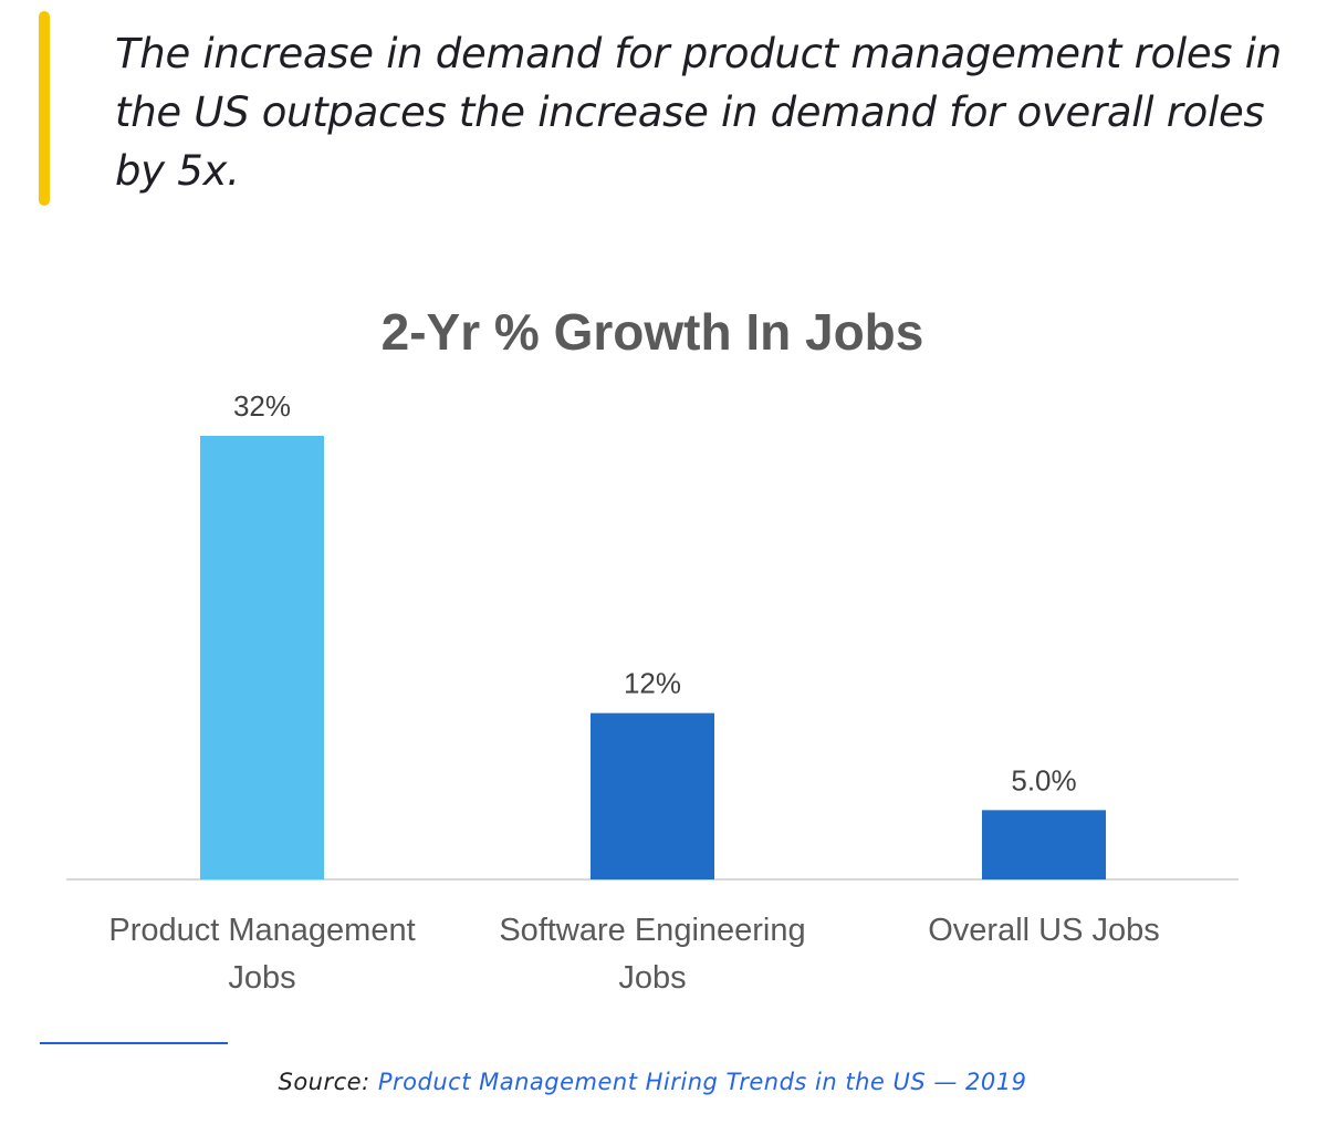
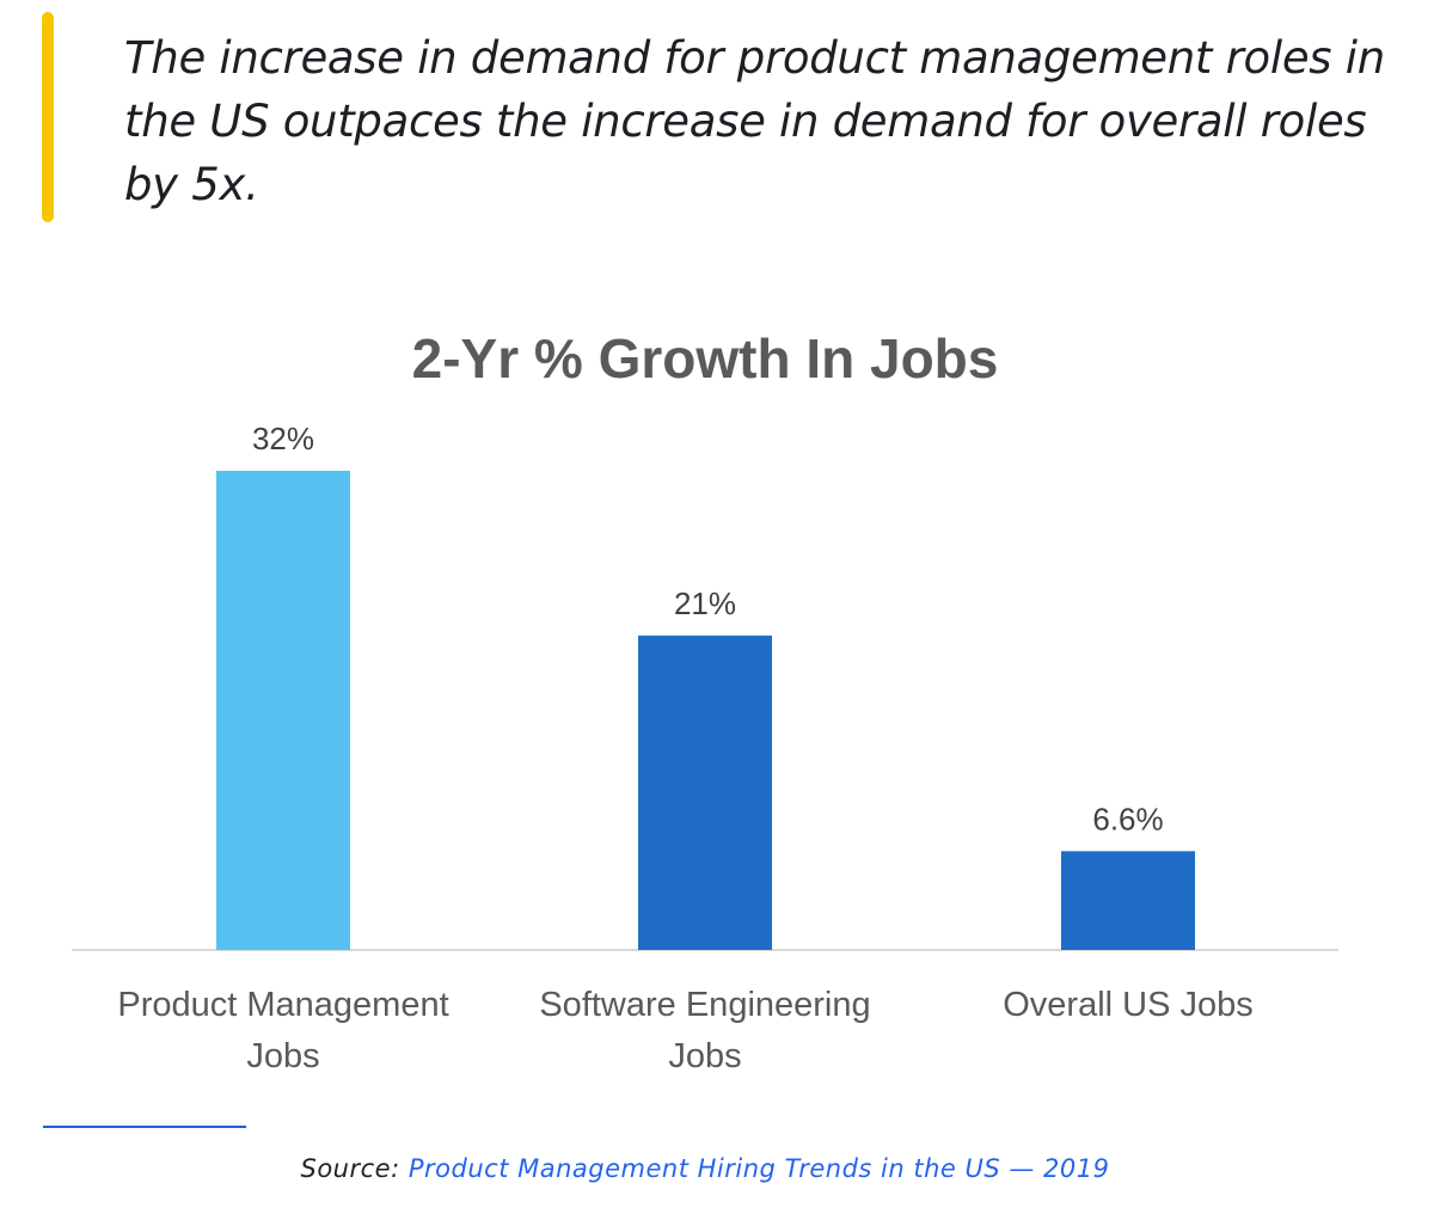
Software Engineering Jobs: 12% -> 21%
Overall US Jobs: 5.0% -> 6.6%
